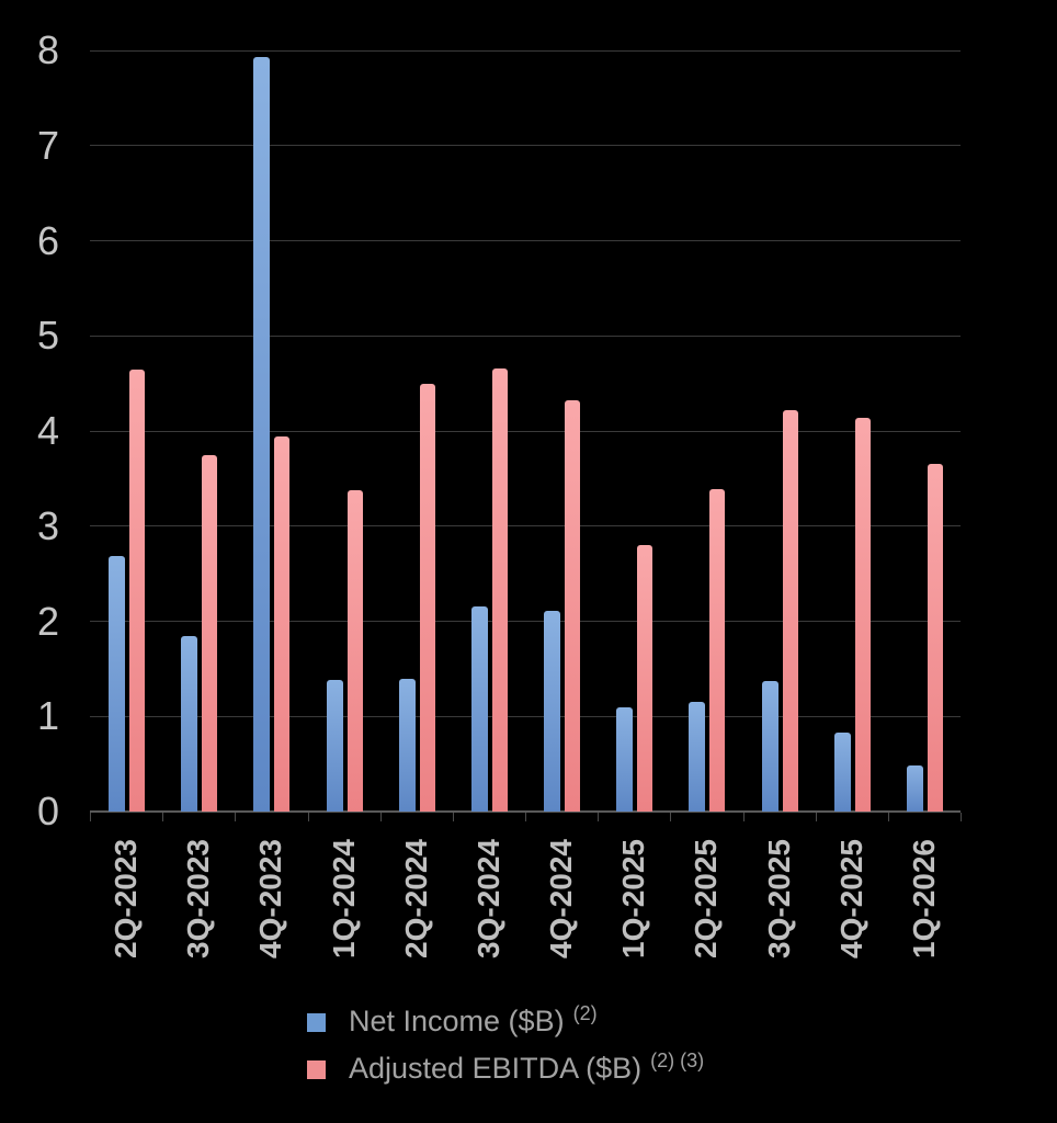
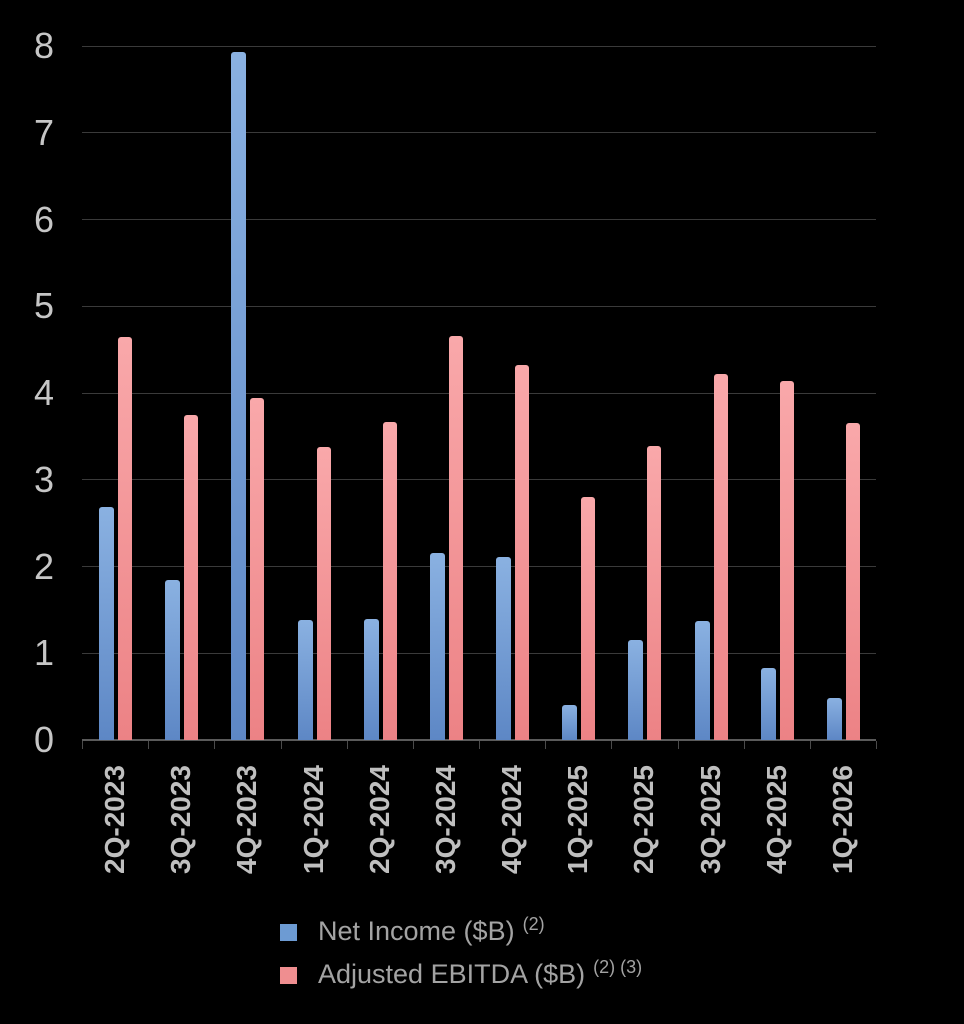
Adjusted EBITDA ($B)/2Q-2024: 4.5 -> 3.7
Net Income ($B)/1Q-2025: 1.1 -> 0.4
